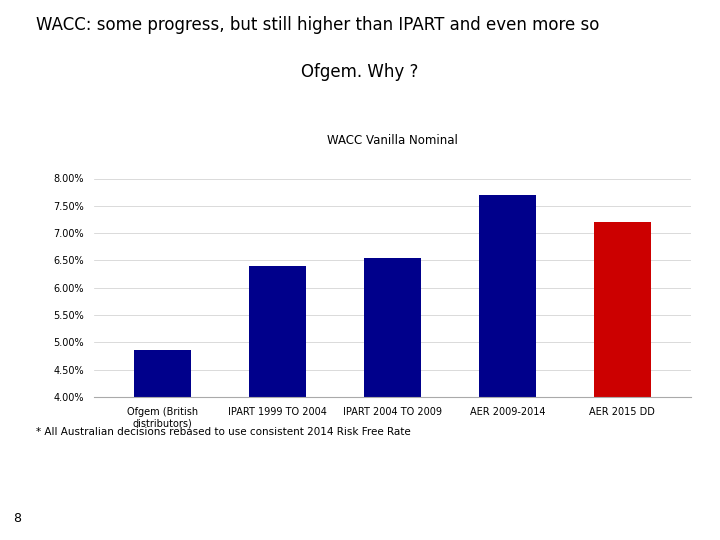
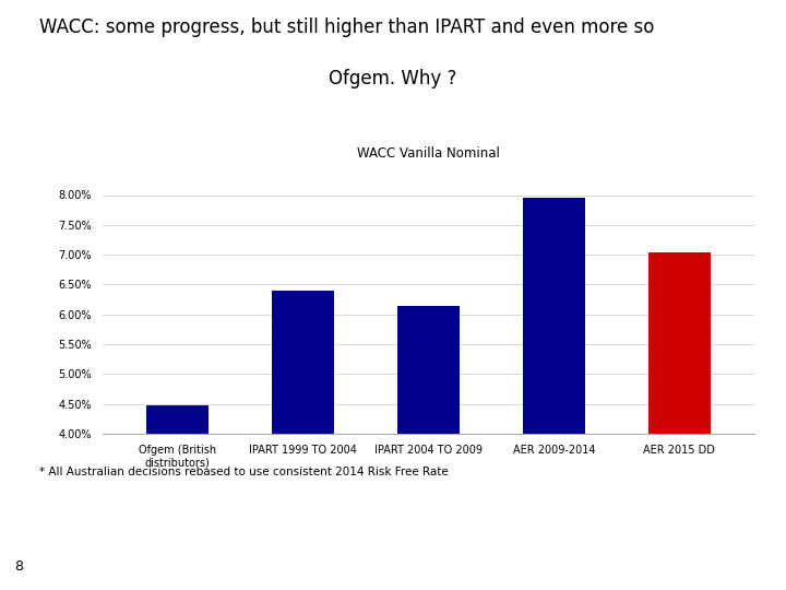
Ofgem (British distributors): 4.85% -> 4.48%
IPART 2004 TO 2009: 6.55% -> 6.14%
AER 2009-2014: 7.70% -> 7.96%
AER 2015 DD: 7.20% -> 7.04%
